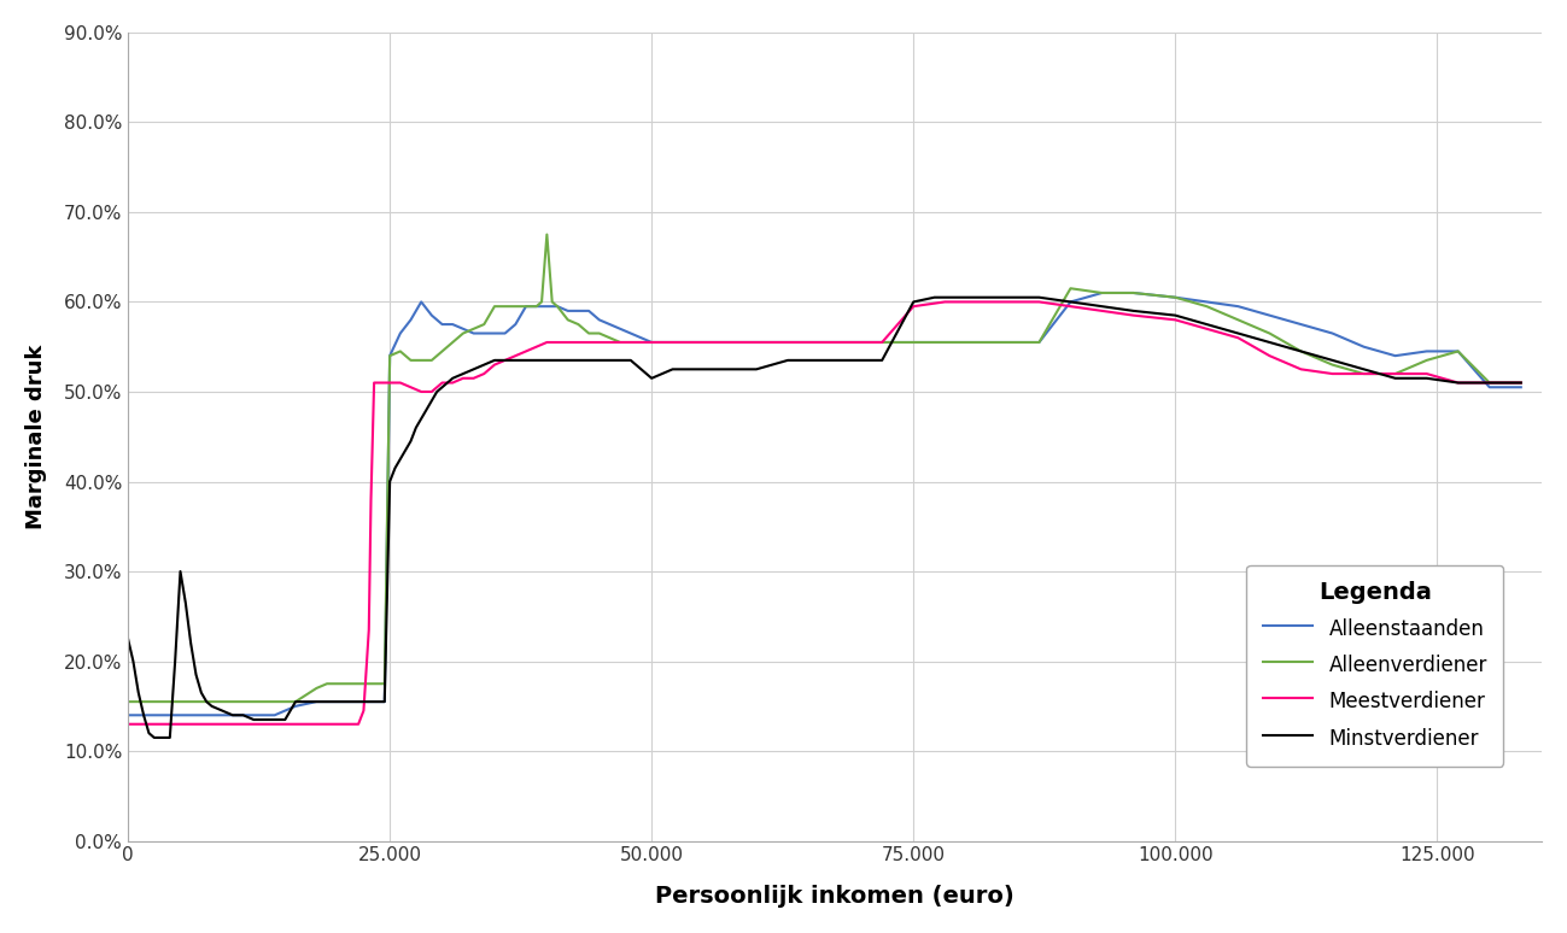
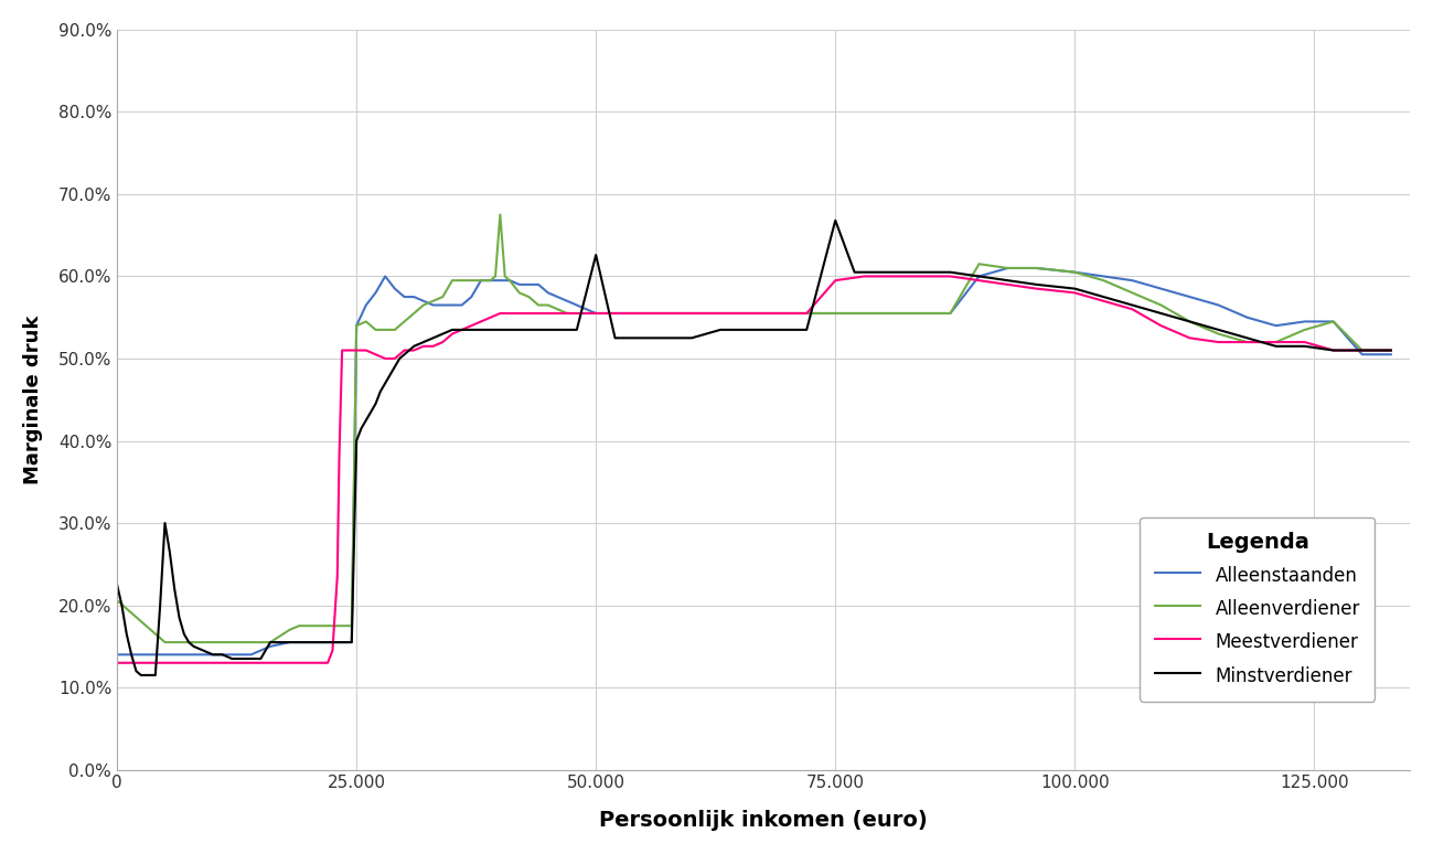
Alleenverdiener/0: 15.5% -> 20.6%
Minstverdiener/50.000: 51.5% -> 62.6%
Minstverdiener/75.000: 60.0% -> 66.8%
